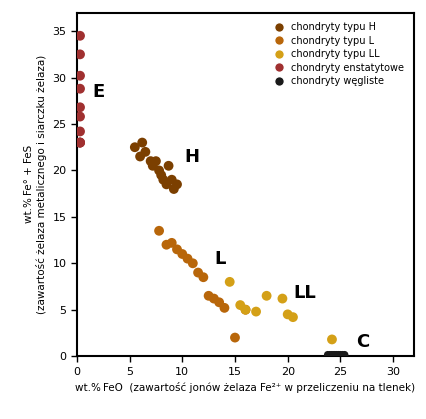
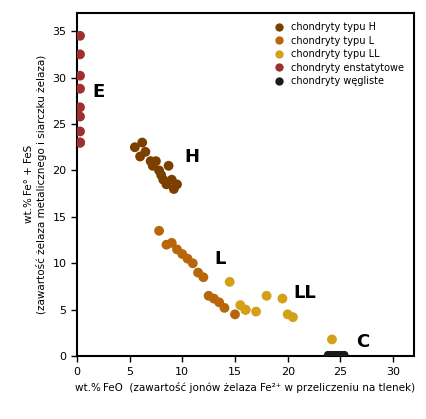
chondryty typu L/15: 2.0 -> 4.5
